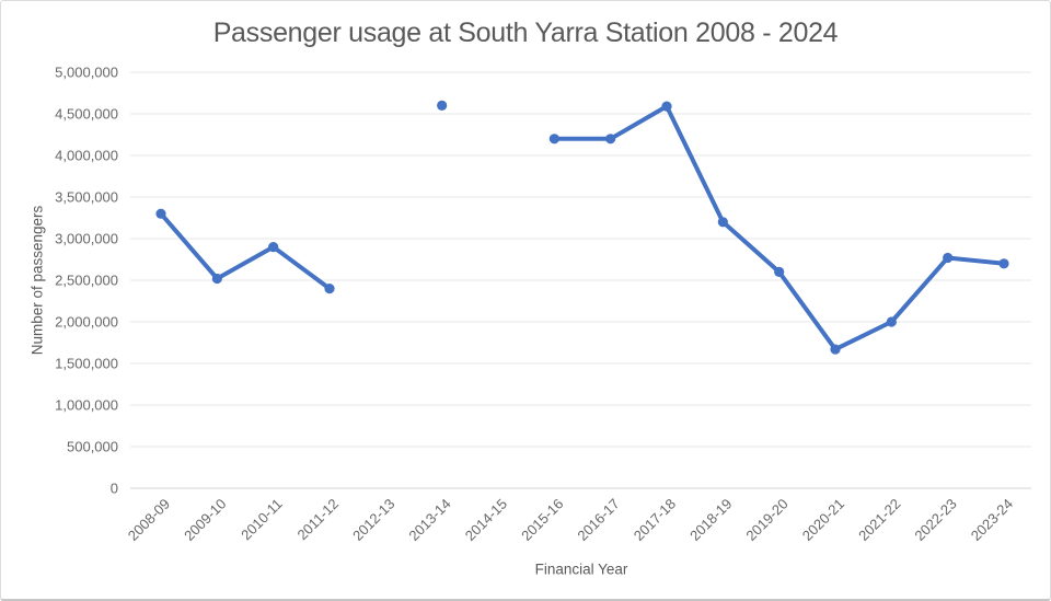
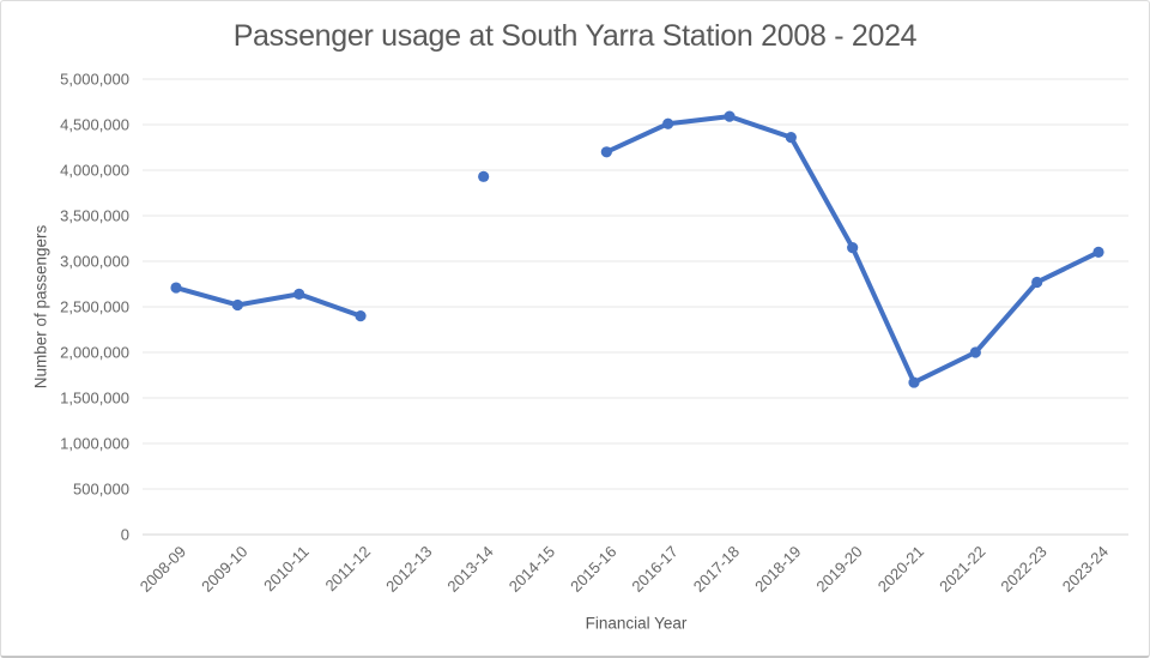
2008-09: 3300000 -> 2700000
2010-11: 2900000 -> 2600000
2013-14: 4600000 -> 3900000
2016-17: 4200000 -> 4500000
2018-19: 3200000 -> 4400000
2019-20: 2600000 -> 3200000
2023-24: 2700000 -> 3100000
